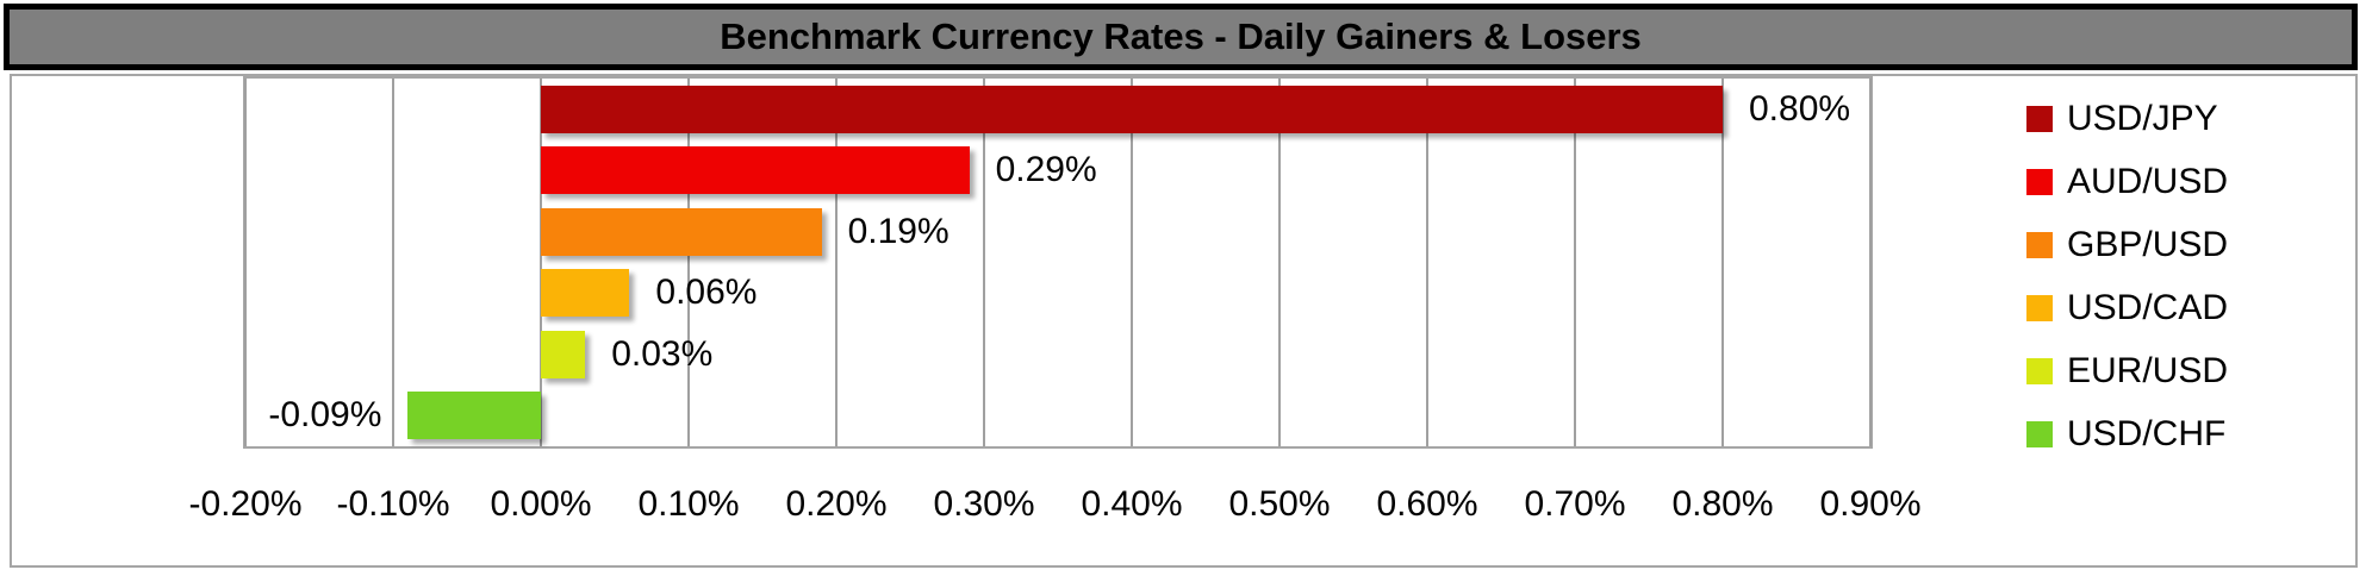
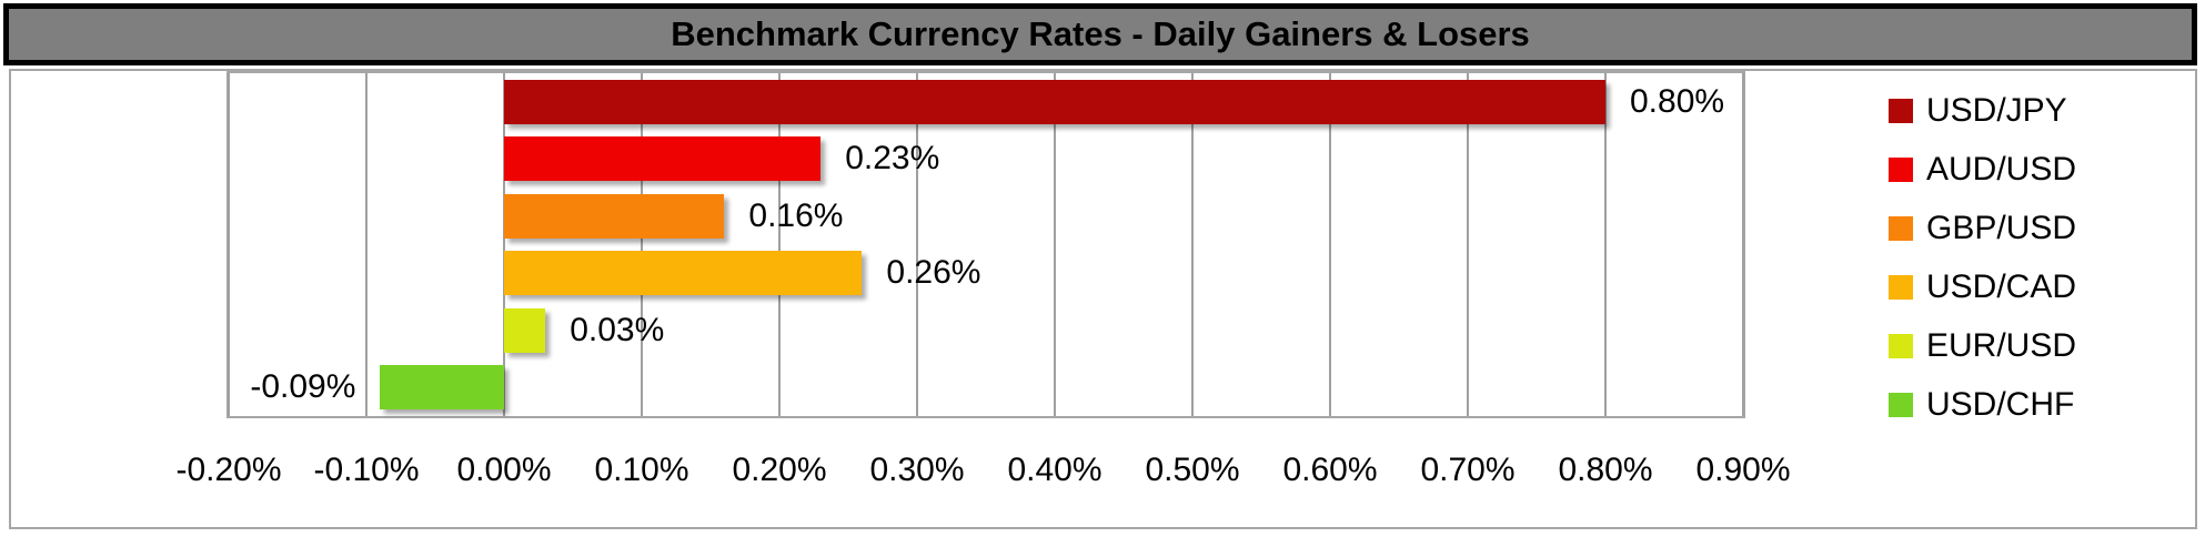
AUD/USD: 0.29% -> 0.23%
GBP/USD: 0.19% -> 0.16%
USD/CAD: 0.06% -> 0.26%
